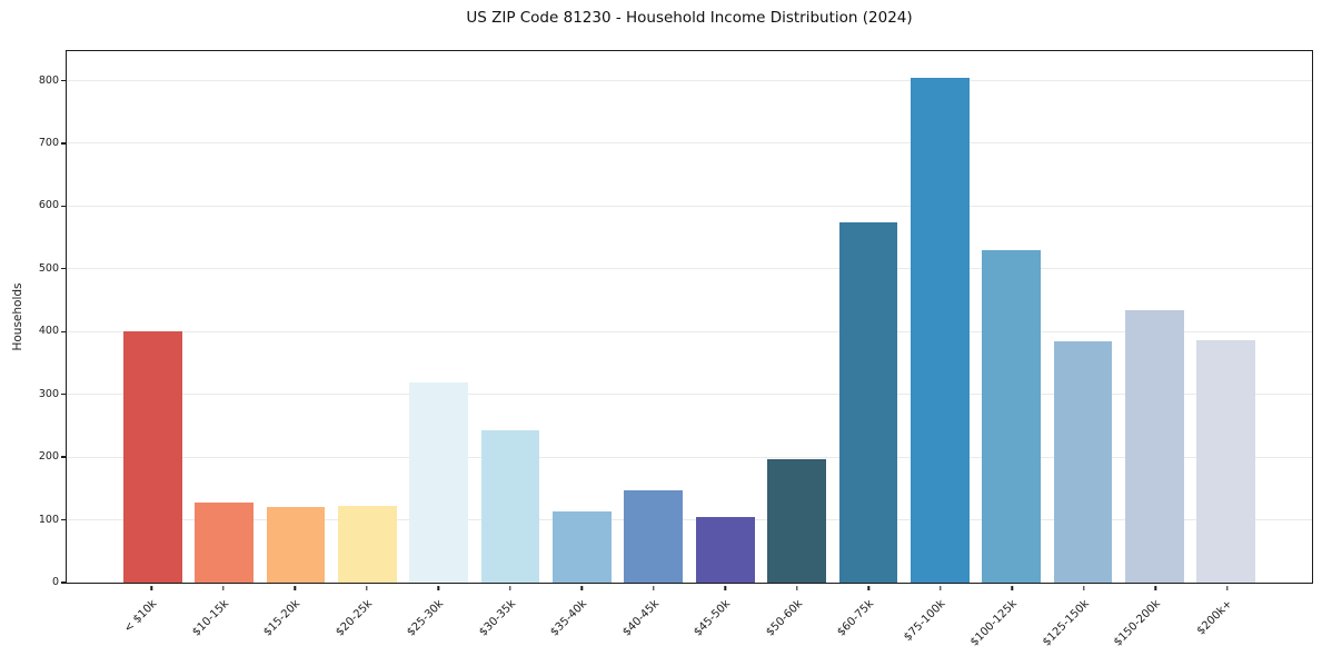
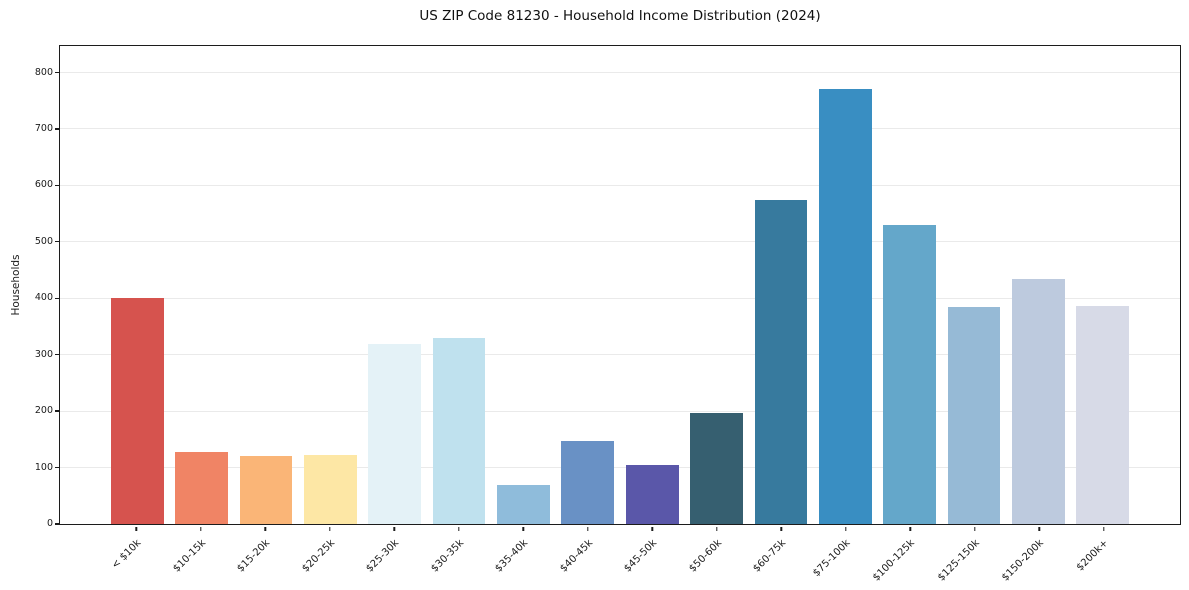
$30-35k: 240 -> 330
$35-40k: 110 -> 70
$75-100k: 800 -> 770
